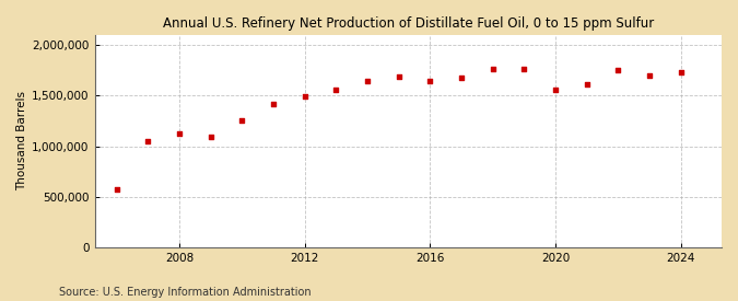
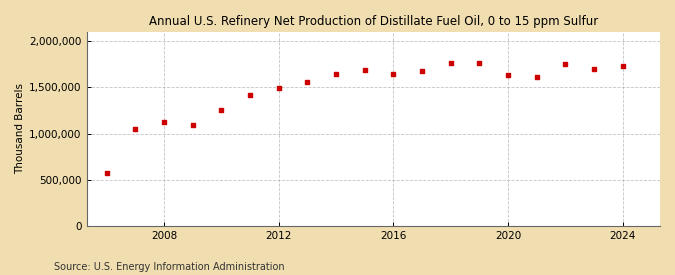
2020: 1,560,000 -> 1,630,000
